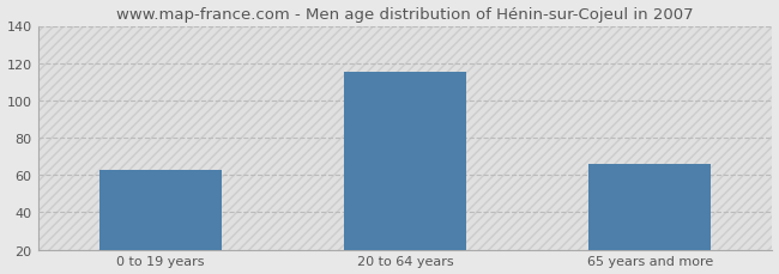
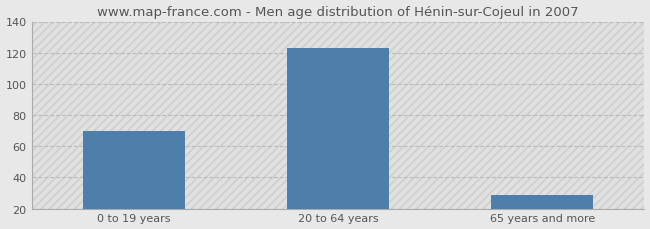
0 to 19 years: 63 -> 70
20 to 64 years: 115 -> 123
65 years and more: 66 -> 29
